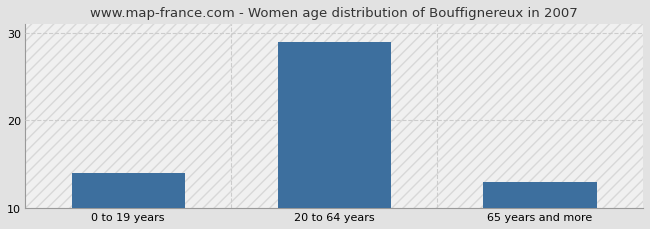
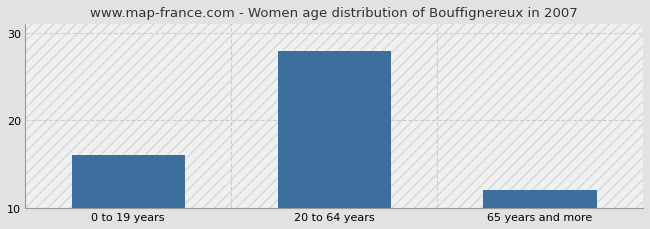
0 to 19 years: 14 -> 16
20 to 64 years: 29 -> 28
65 years and more: 13 -> 12
